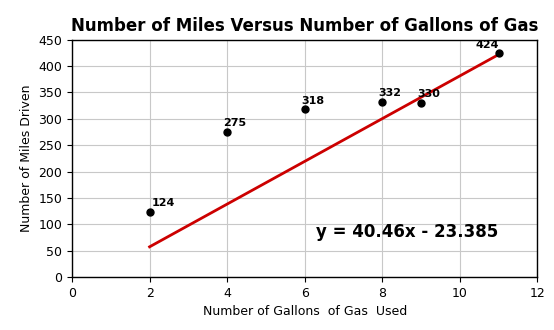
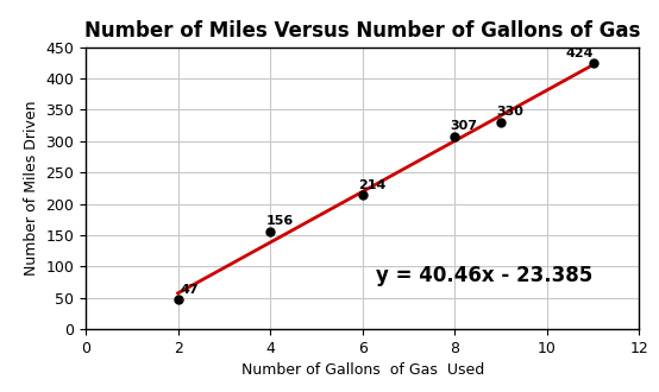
2: 124 -> 47
4: 275 -> 156
6: 318 -> 214
8: 332 -> 307
